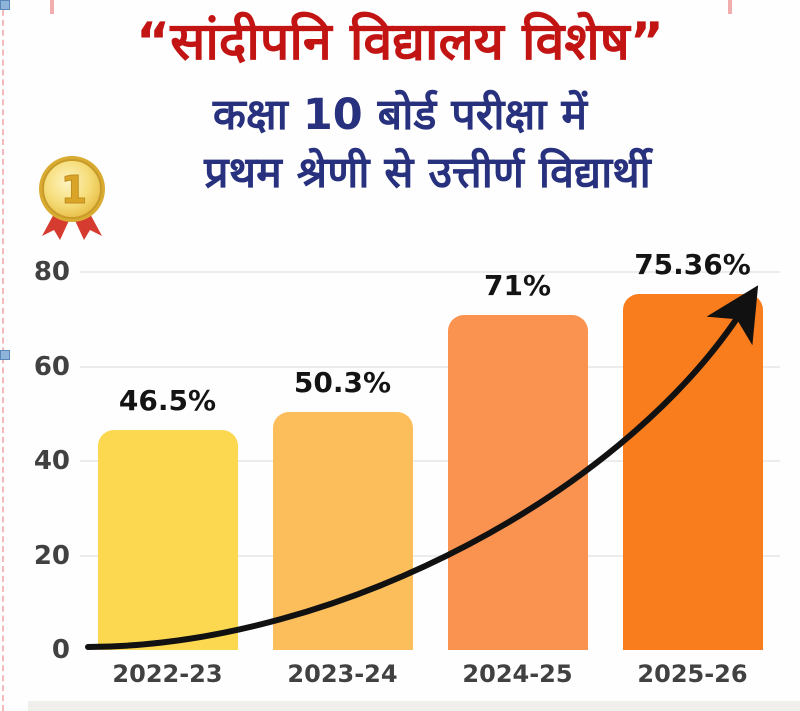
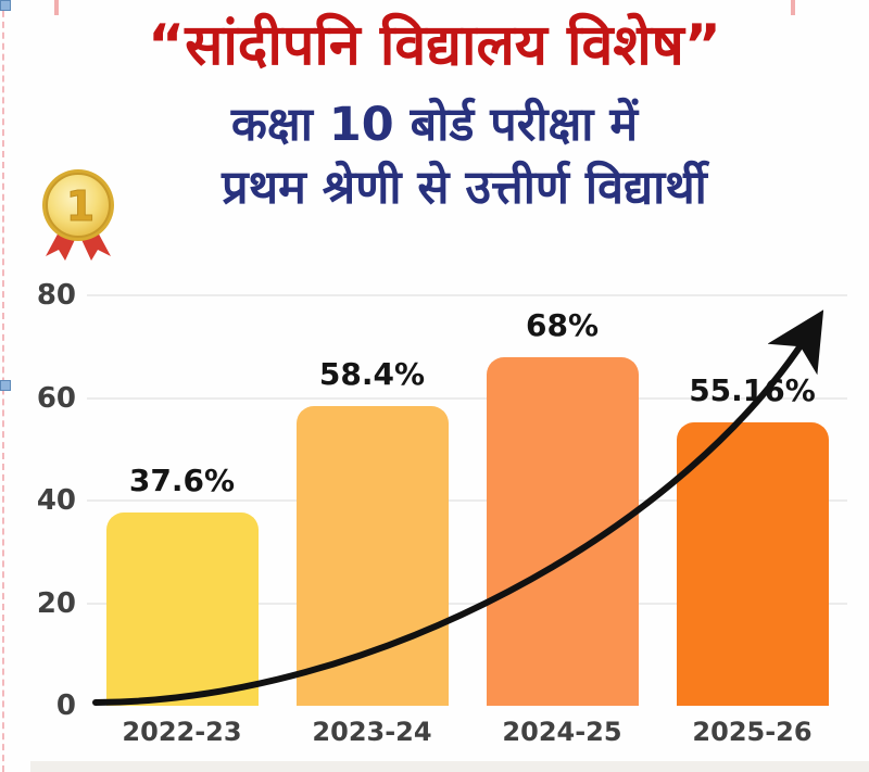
2022-23: 46.5% -> 37.6%
2023-24: 50.3% -> 58.4%
2024-25: 71% -> 68%
2025-26: 75.36% -> 55.16%
